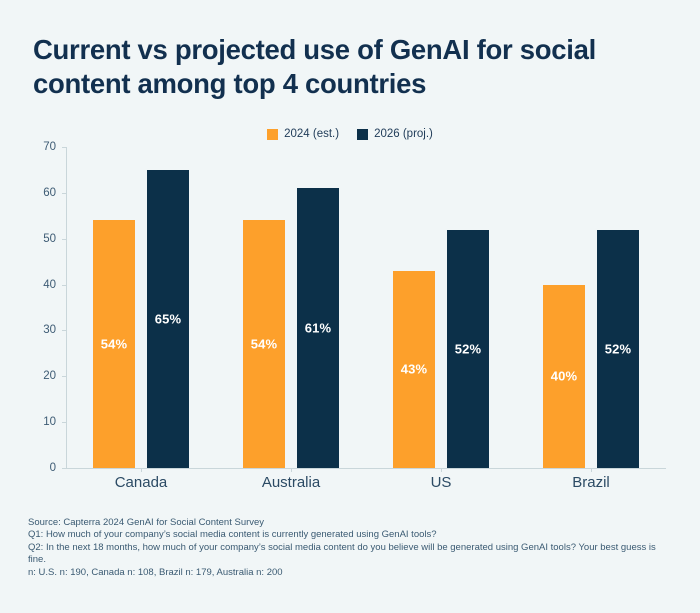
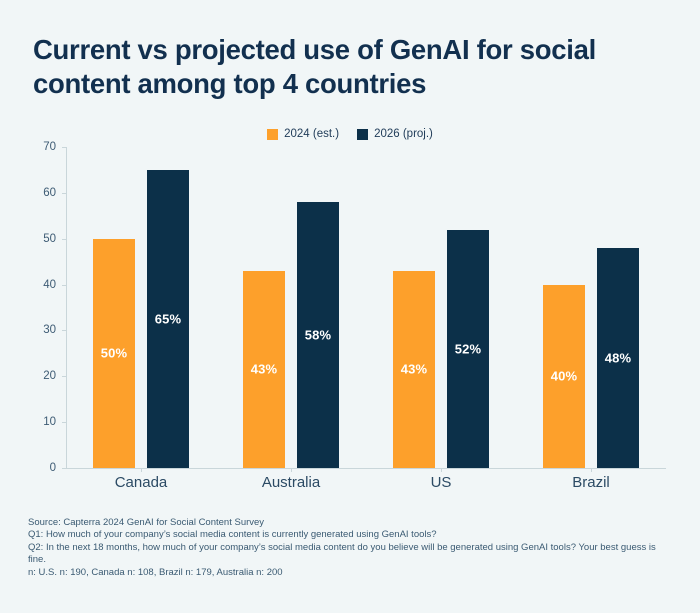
2024 (est.)/Canada: 54% -> 50%
2024 (est.)/Australia: 54% -> 43%
2026 (proj.)/Australia: 61% -> 58%
2026 (proj.)/Brazil: 52% -> 48%
